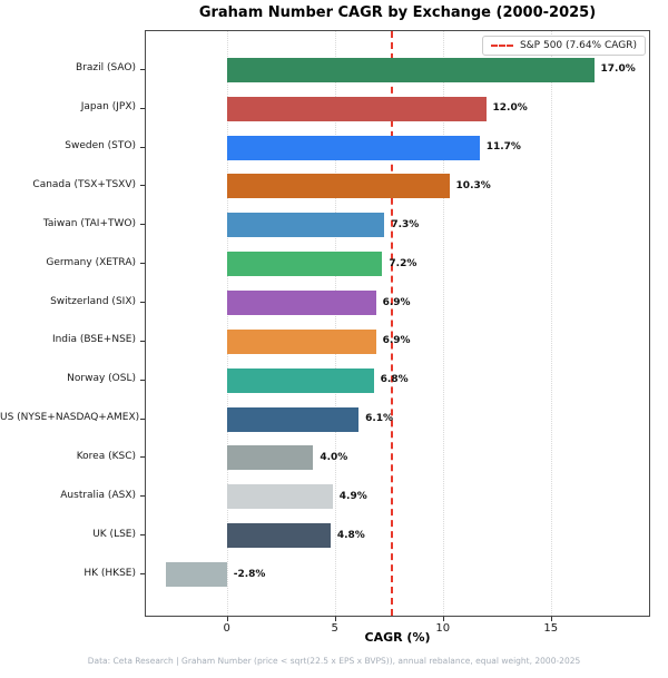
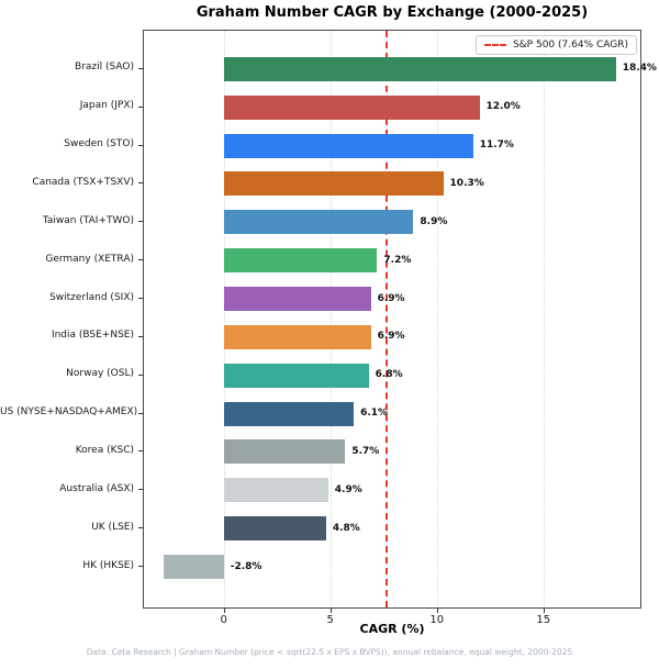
Brazil (SAO): 17.0% -> 18.4%
Taiwan (TAI+TWO): 7.3% -> 8.9%
Korea (KSC): 4.0% -> 5.7%
